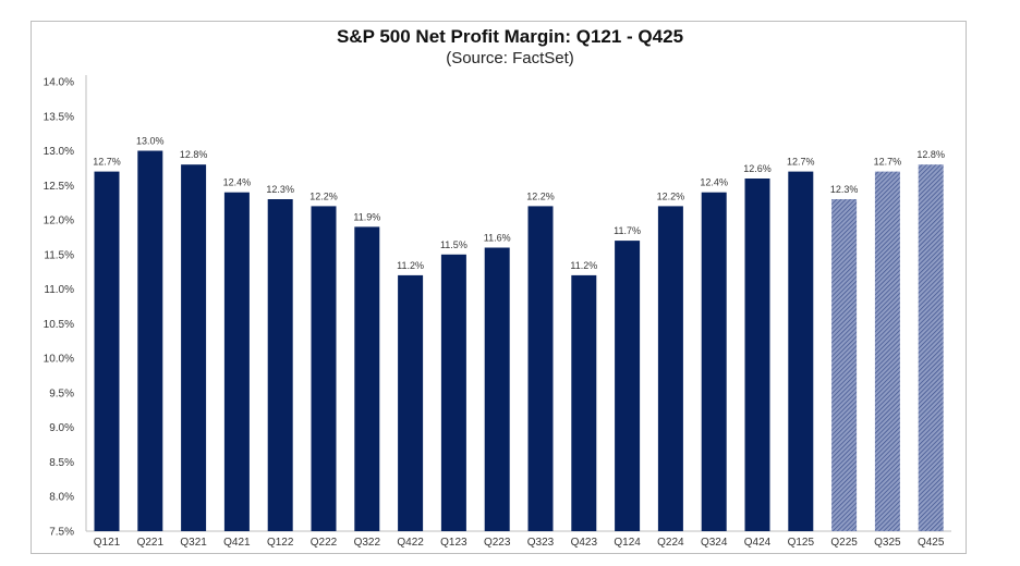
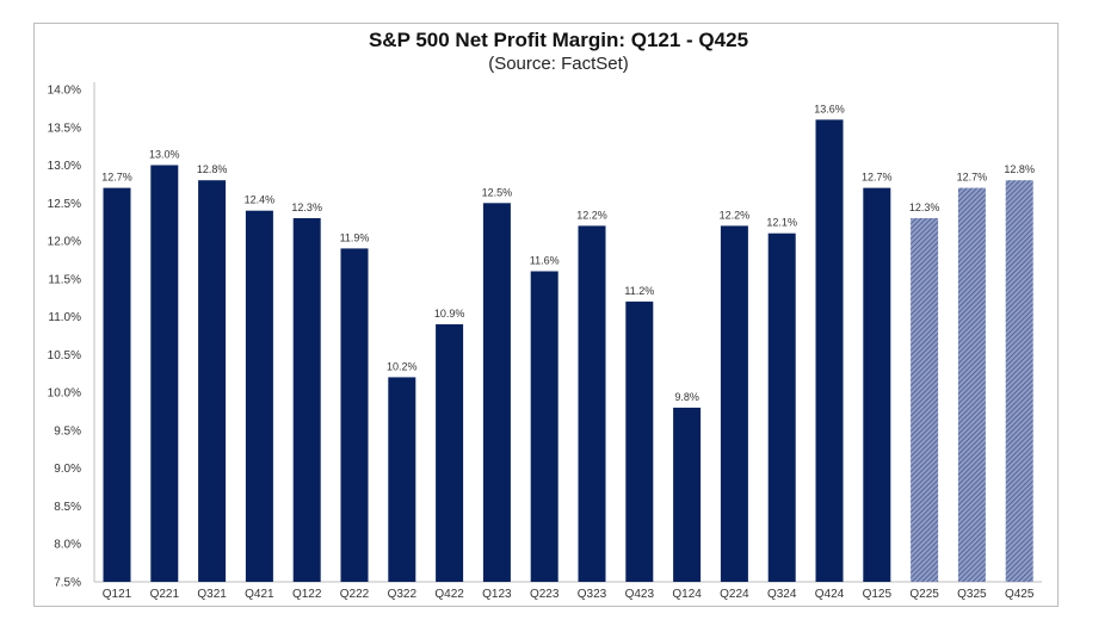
Q222: 12.2% -> 11.9%
Q322: 11.9% -> 10.2%
Q422: 11.2% -> 10.9%
Q123: 11.5% -> 12.5%
Q124: 11.7% -> 9.8%
Q324: 12.4% -> 12.1%
Q424: 12.6% -> 13.6%
